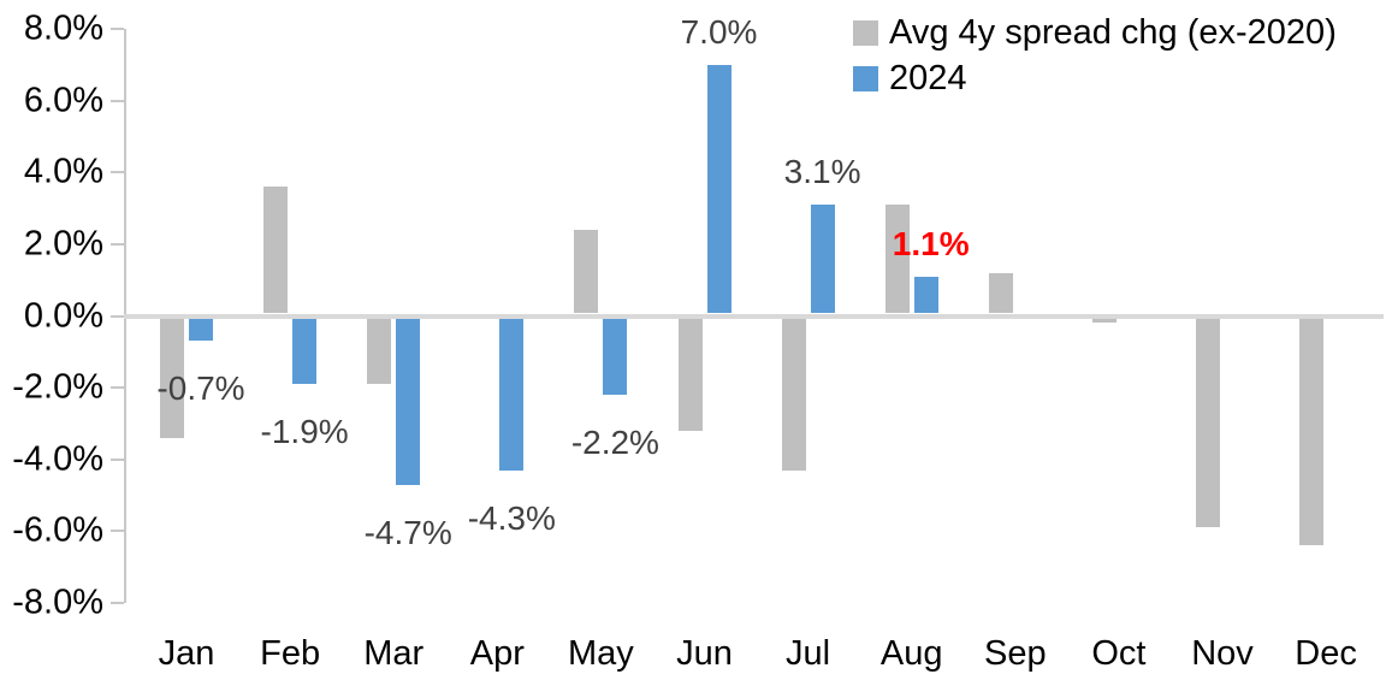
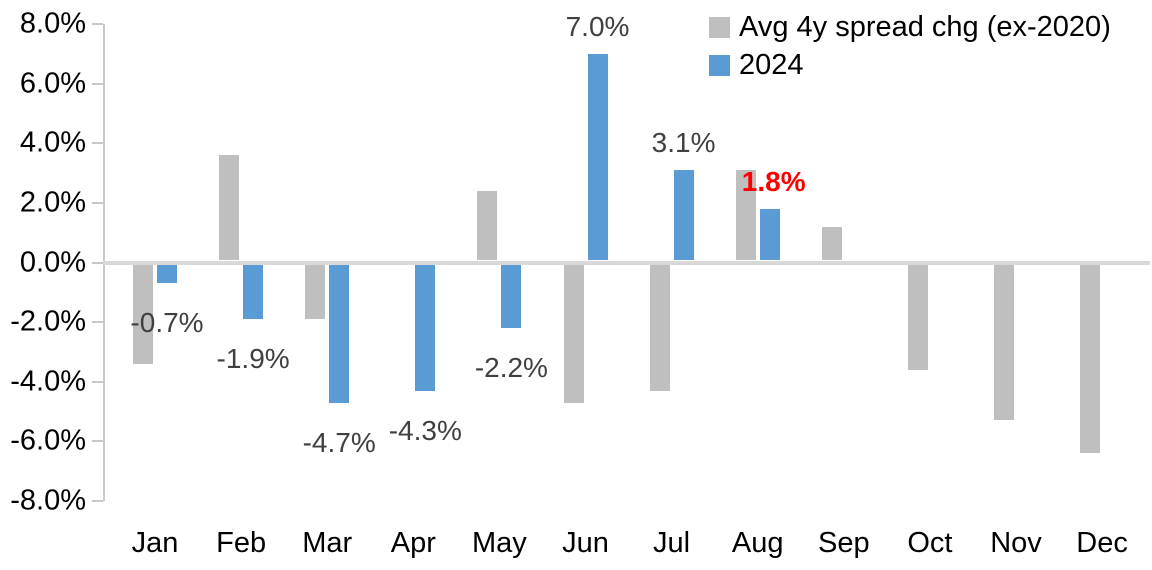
Avg 4y spread chg (ex-2020)/Jun: -3.2% -> -4.7%
2024/Aug: 1.1% -> 1.8%
Avg 4y spread chg (ex-2020)/Oct: -0.2% -> -3.6%
Avg 4y spread chg (ex-2020)/Nov: -5.9% -> -5.3%
